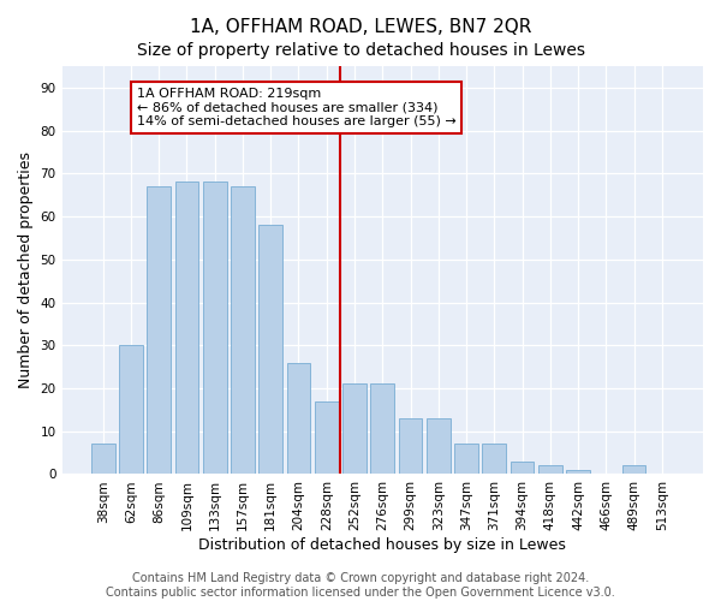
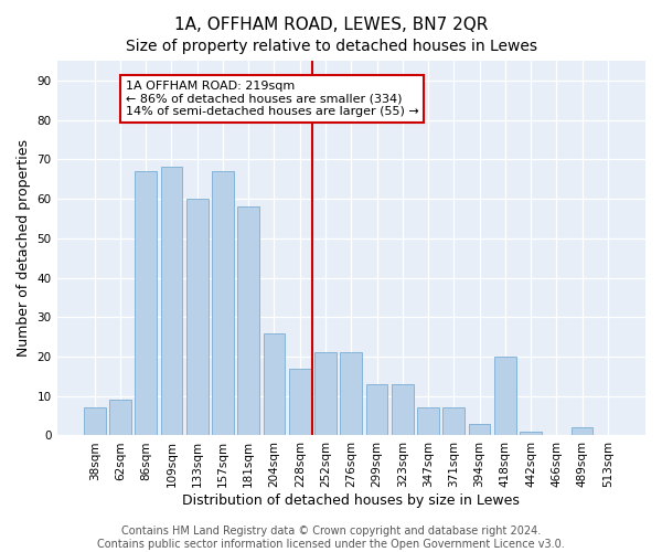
62sqm: 30 -> 9
133sqm: 68 -> 60
418sqm: 2 -> 20
